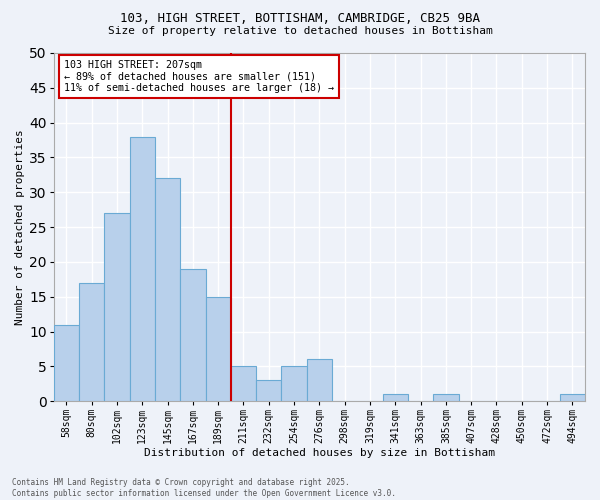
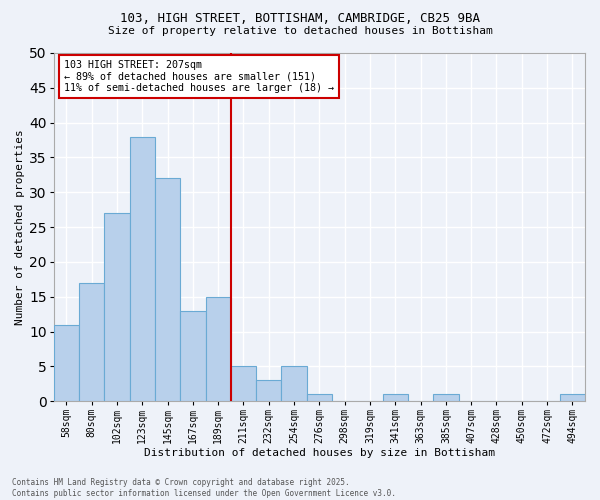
167sqm: 19 -> 13
276sqm: 6 -> 1
